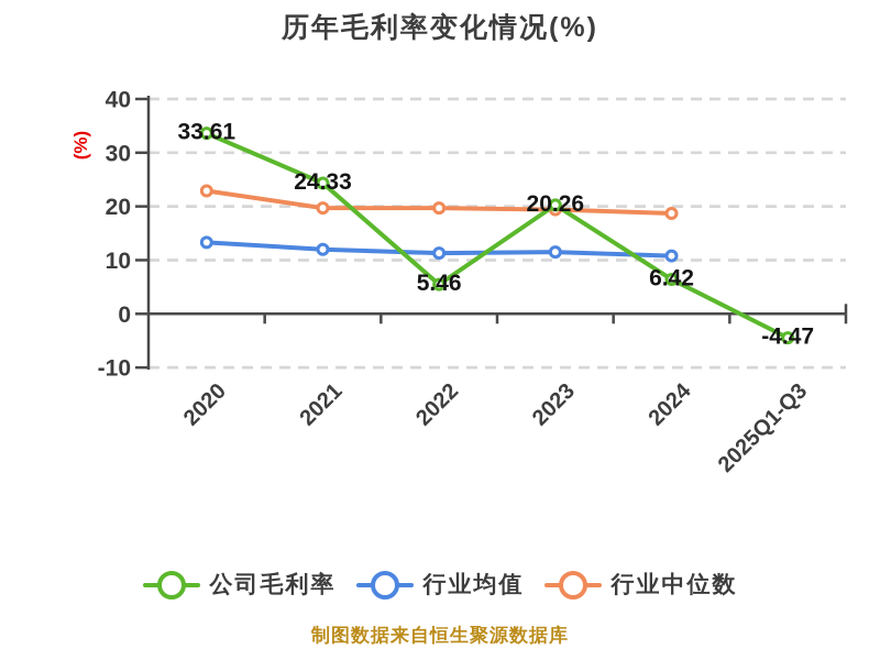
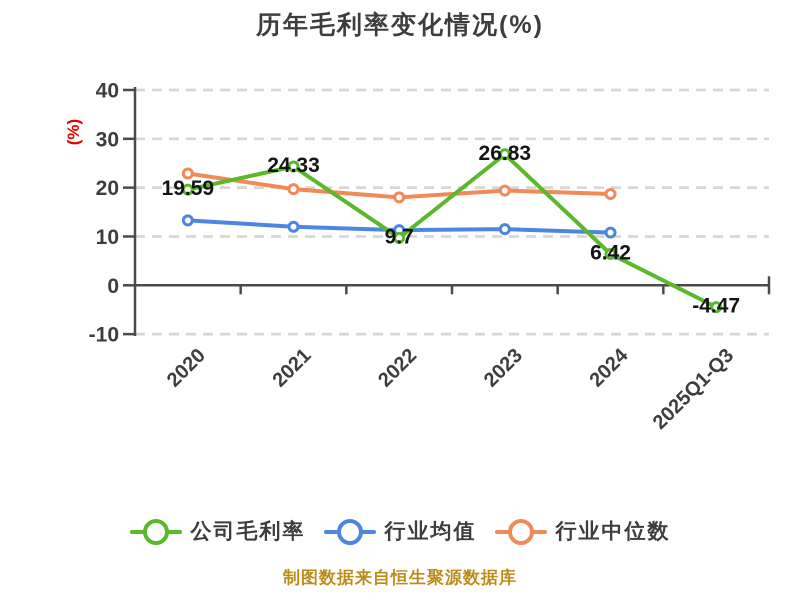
公司毛利率/2020: 33.61 -> 19.59
公司毛利率/2022: 5.46 -> 9.7
行业中位数/2022: 20 -> 18
公司毛利率/2023: 20.26 -> 26.83
